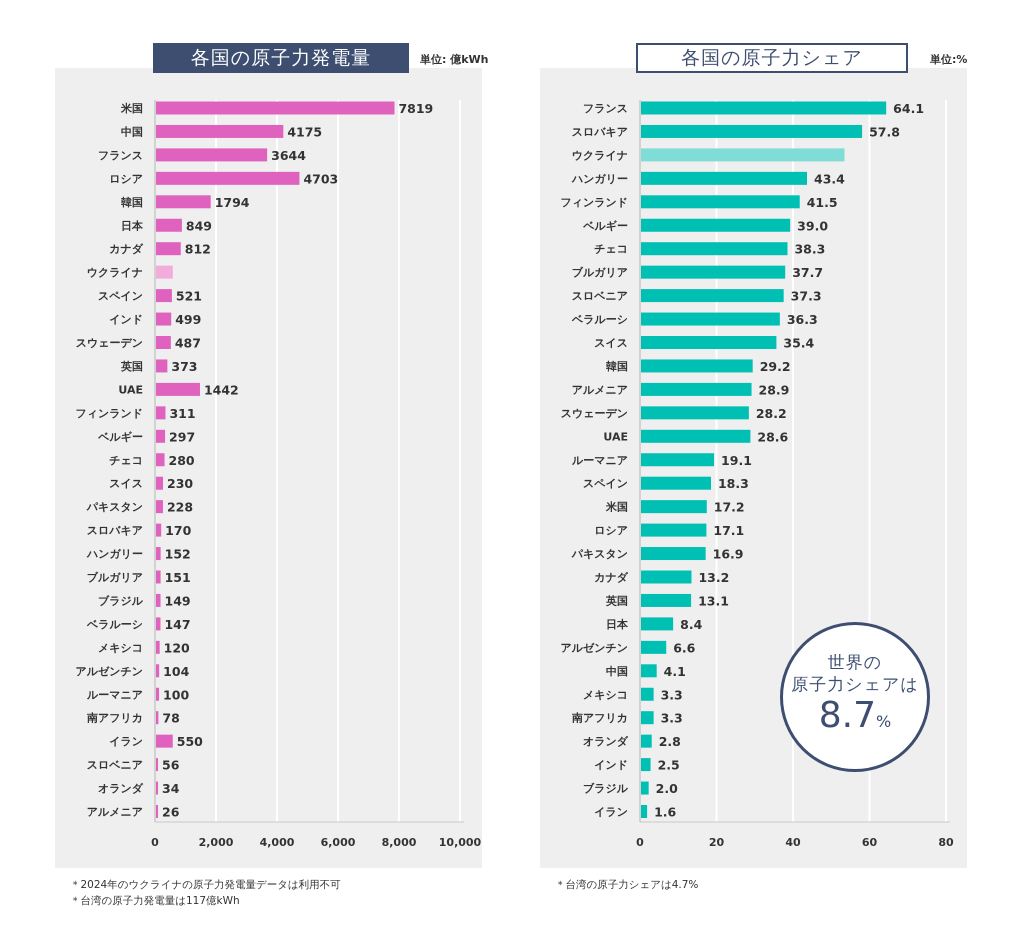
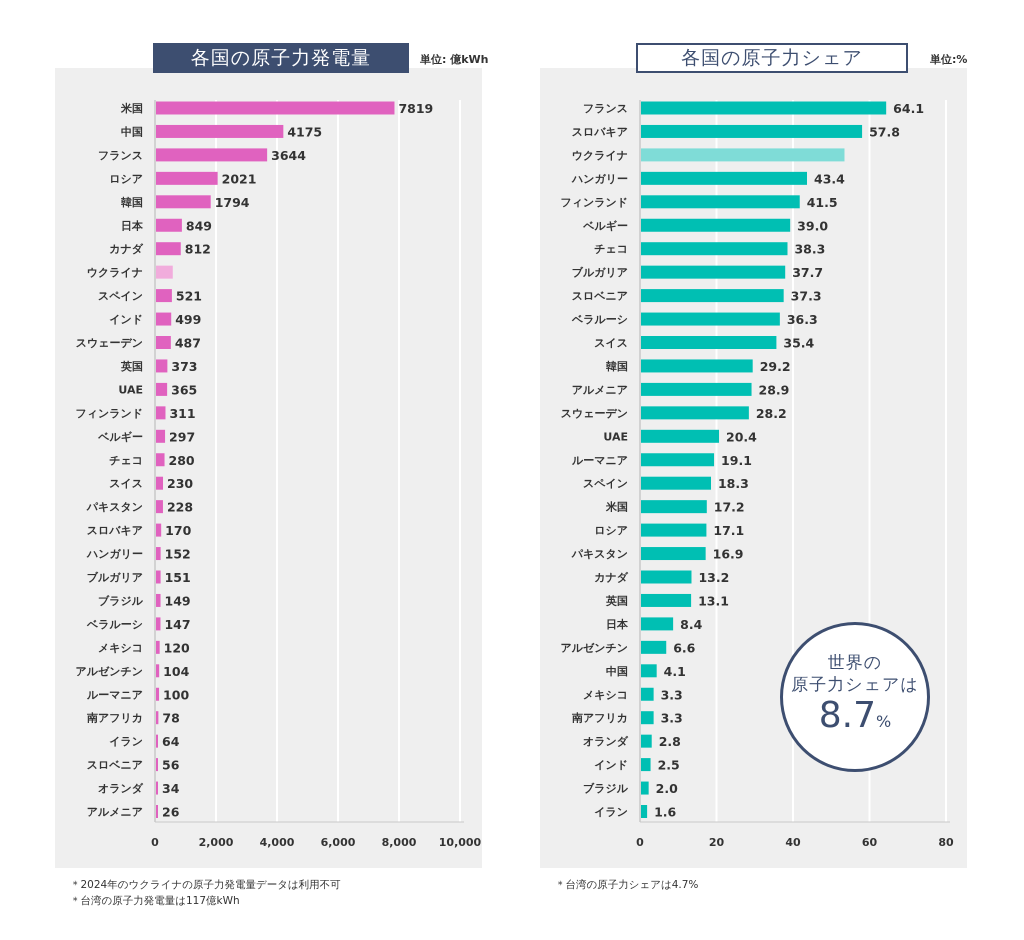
各国の原子力発電量/ロシア: 4703 -> 2021
各国の原子力発電量/UAE: 1442 -> 365
各国の原子力発電量/イラン: 550 -> 64
各国の原子力シェア/UAE: 28.6 -> 20.4
